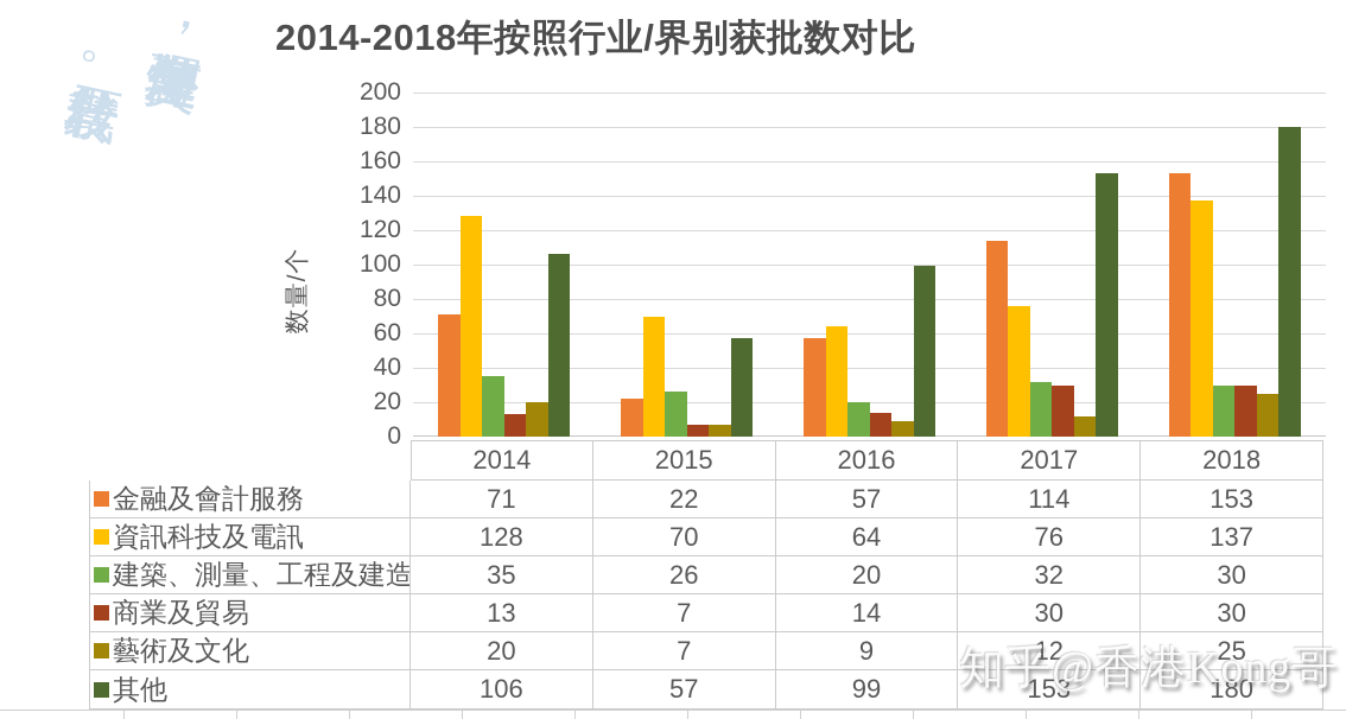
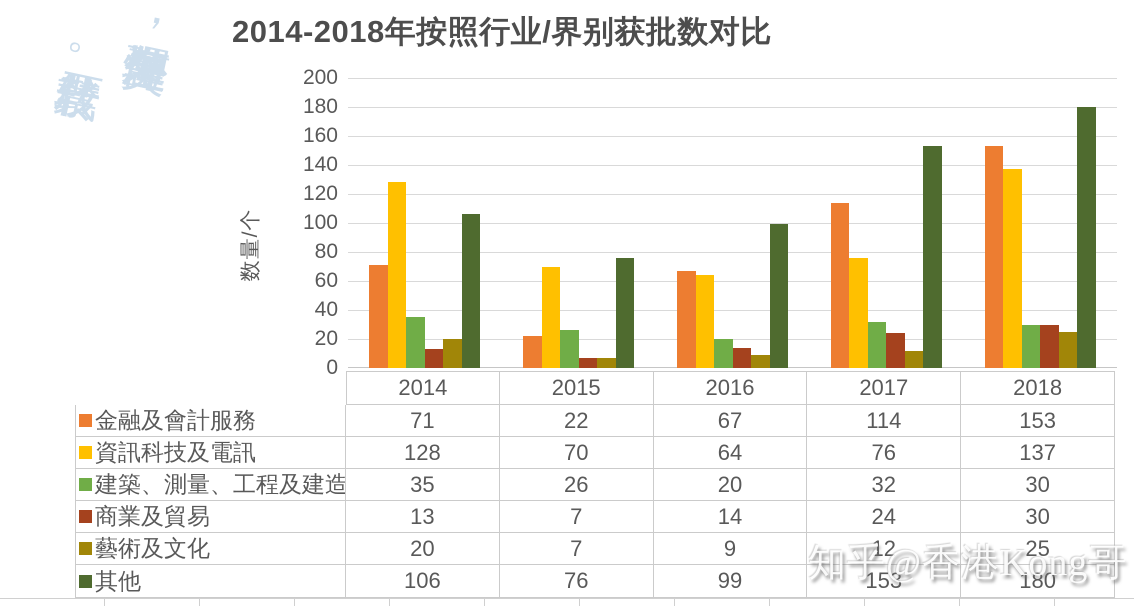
其他/2015: 57 -> 76
金融及會計服務/2016: 57 -> 67
商業及貿易/2017: 30 -> 24
